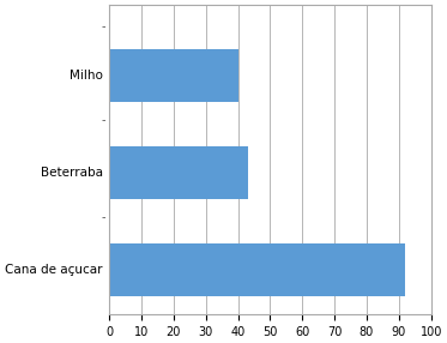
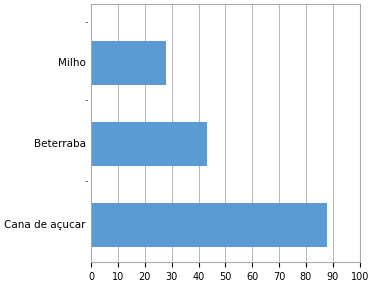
Milho: 40 -> 28
Cana de açucar: 92 -> 88
